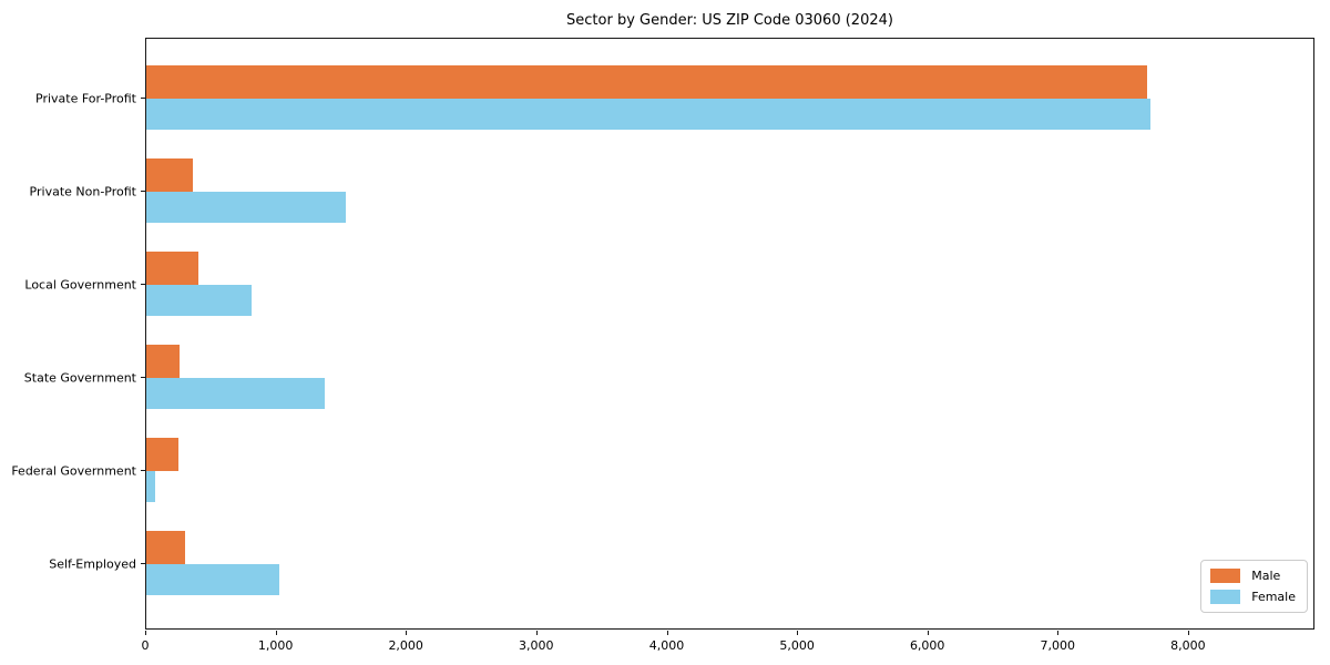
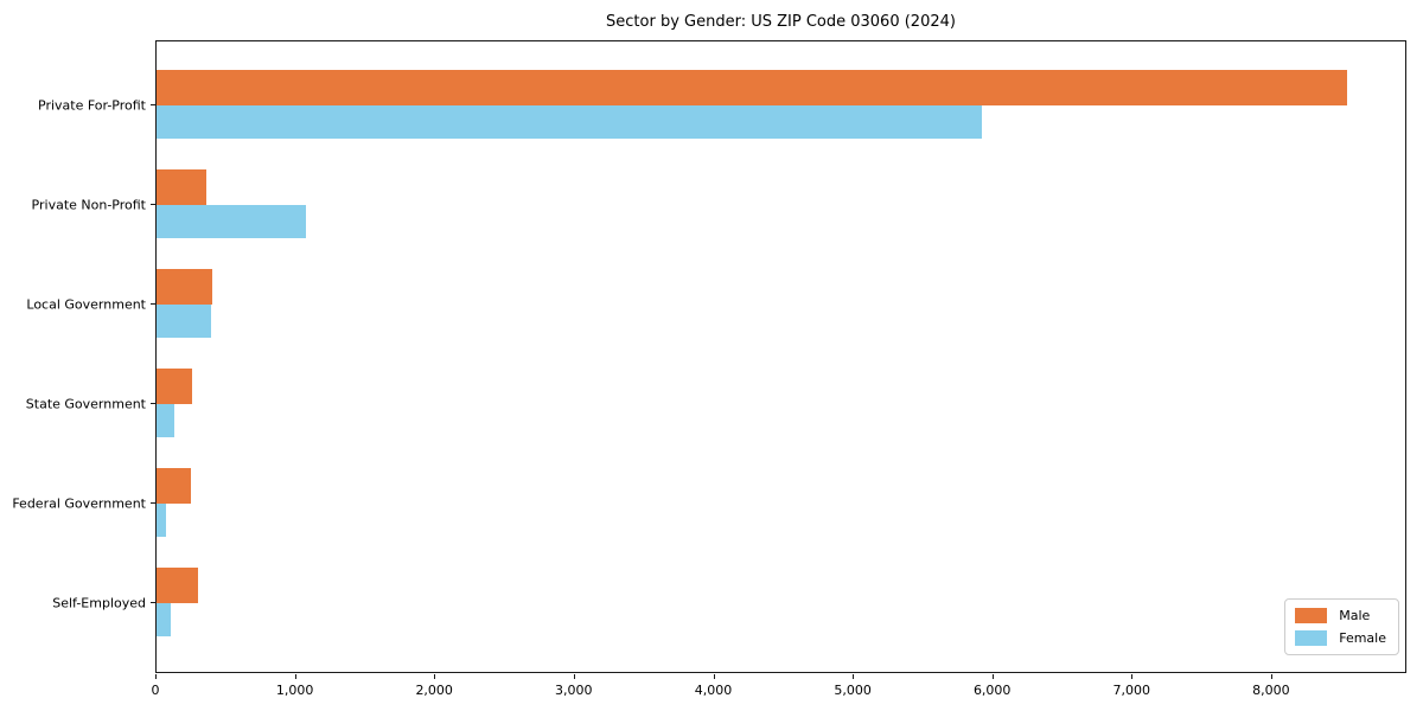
Male/Private For-Profit: 7680 -> 8540
Female/Private For-Profit: 7700 -> 5920
Female/Private Non-Profit: 1530 -> 1070
Female/Local Government: 810 -> 390
Female/State Government: 1370 -> 130
Female/Self-Employed: 1020 -> 100
